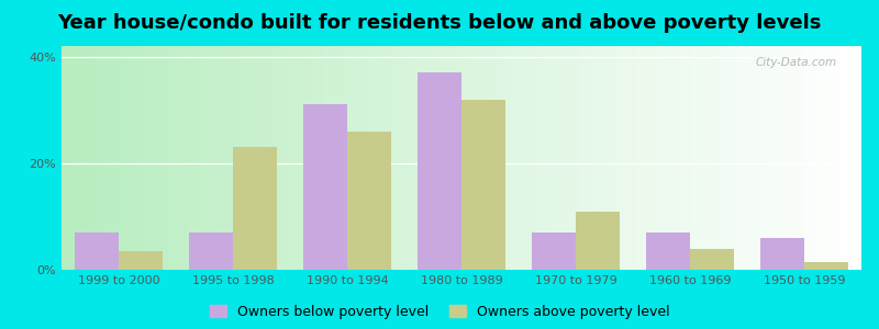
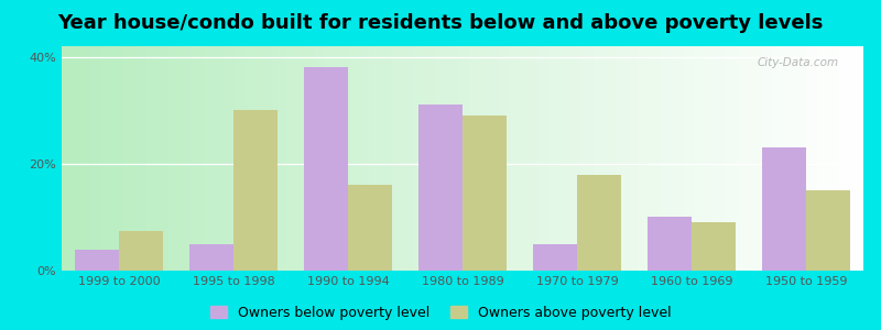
Owners below poverty level/1999 to 2000: 7% -> 4%
Owners above poverty level/1999 to 2000: 3.5% -> 7.5%
Owners below poverty level/1995 to 1998: 7% -> 5%
Owners above poverty level/1995 to 1998: 23.0% -> 30.0%
Owners below poverty level/1990 to 1994: 31% -> 38%
Owners above poverty level/1990 to 1994: 26.0% -> 16.0%
Owners below poverty level/1980 to 1989: 37% -> 31%
Owners above poverty level/1980 to 1989: 32.0% -> 29.0%
Owners below poverty level/1970 to 1979: 7% -> 5%
Owners above poverty level/1970 to 1979: 11.0% -> 18.0%
Owners below poverty level/1960 to 1969: 7% -> 10%
Owners above poverty level/1960 to 1969: 4.0% -> 9.0%
Owners below poverty level/1950 to 1959: 6% -> 23%
Owners above poverty level/1950 to 1959: 1.5% -> 15.0%
